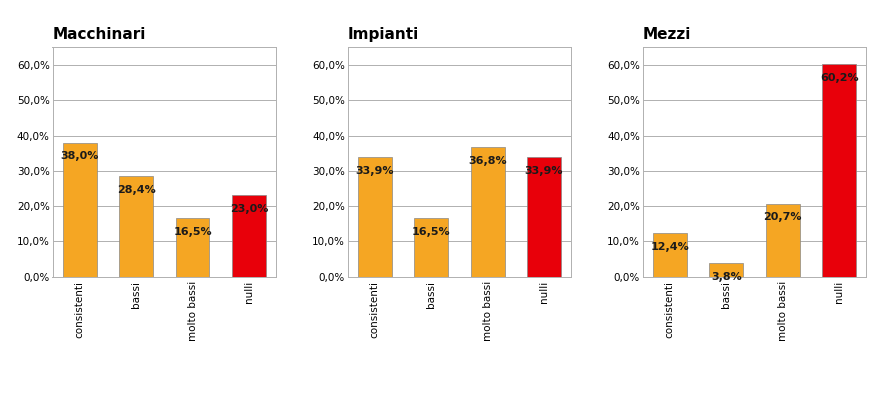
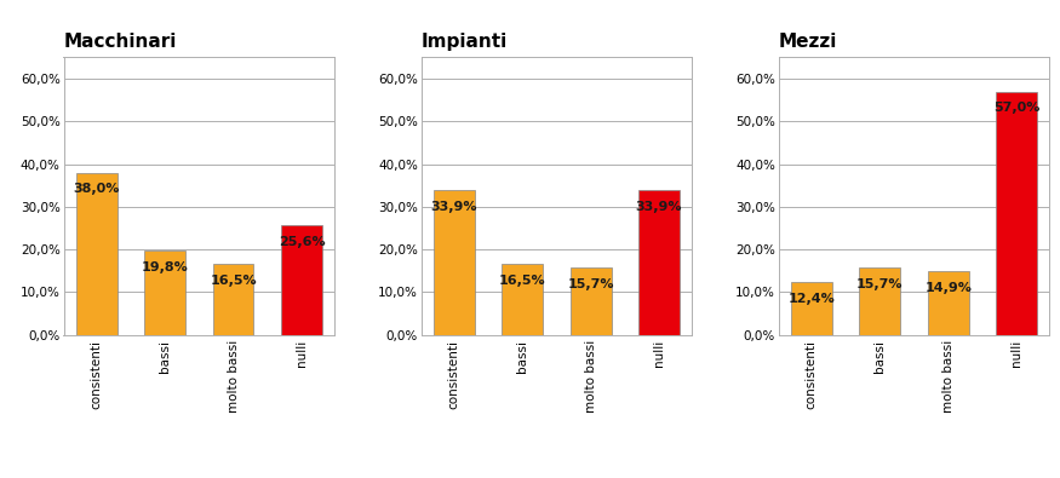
Macchinari/bassi: 28,4% -> 19,8%
Macchinari/nulli: 23,0% -> 25,6%
Impianti/molto bassi: 36,8% -> 15,7%
Mezzi/bassi: 3,8% -> 15,7%
Mezzi/molto bassi: 20,7% -> 14,9%
Mezzi/nulli: 60,2% -> 57,0%
